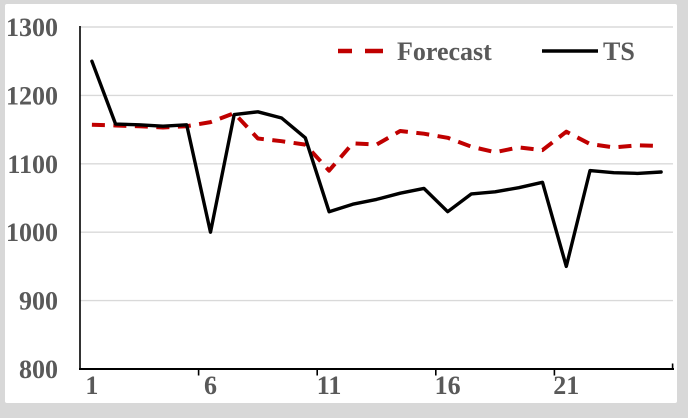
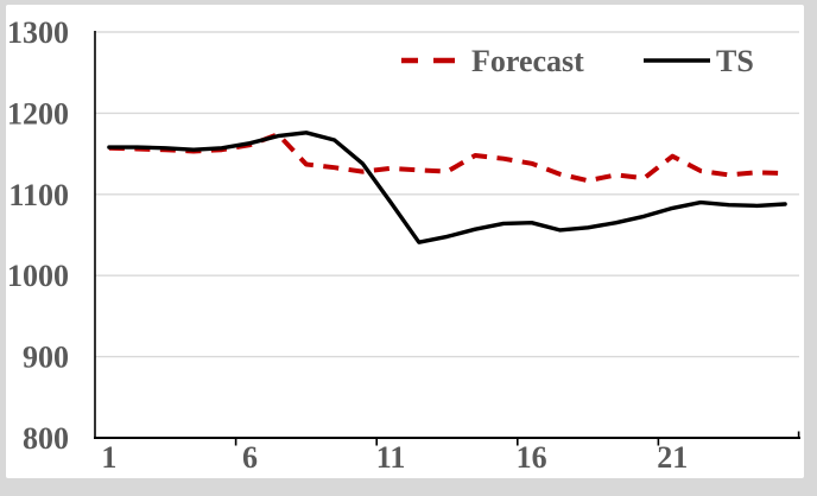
TS/1: 1250 -> 1160
TS/6: 1000 -> 1160
Forecast/11: 1090 -> 1130
TS/11: 1030 -> 1090
TS/16: 1030 -> 1060
TS/21: 950 -> 1080
